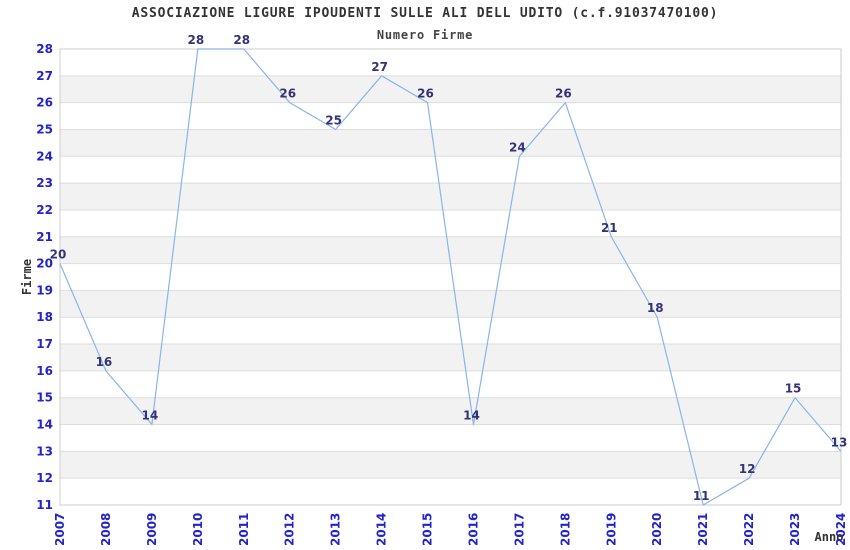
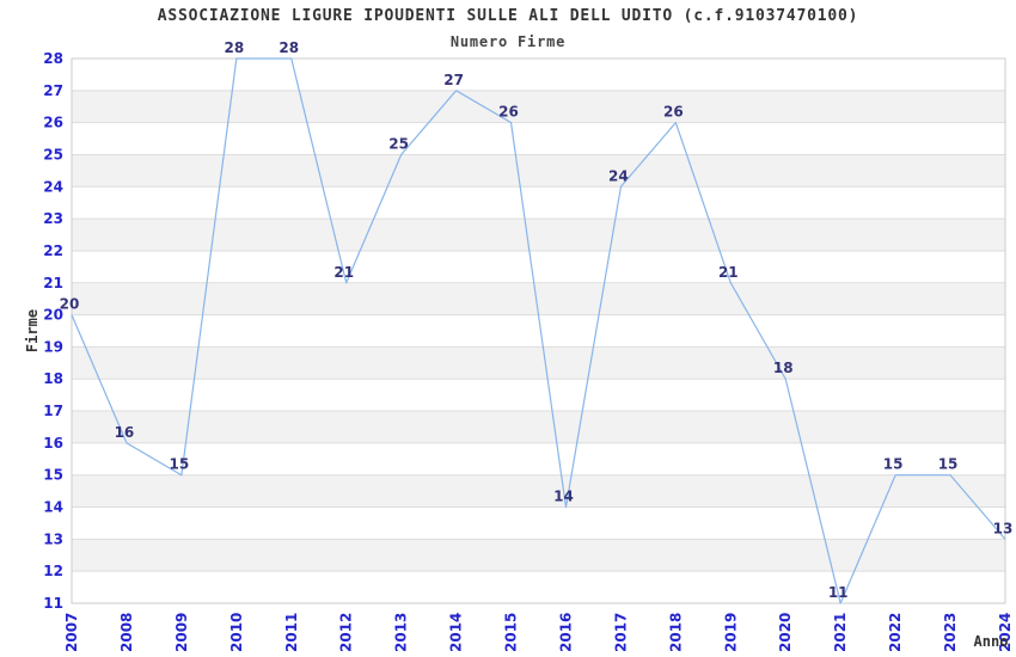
2009: 14 -> 15
2012: 26 -> 21
2022: 12 -> 15
